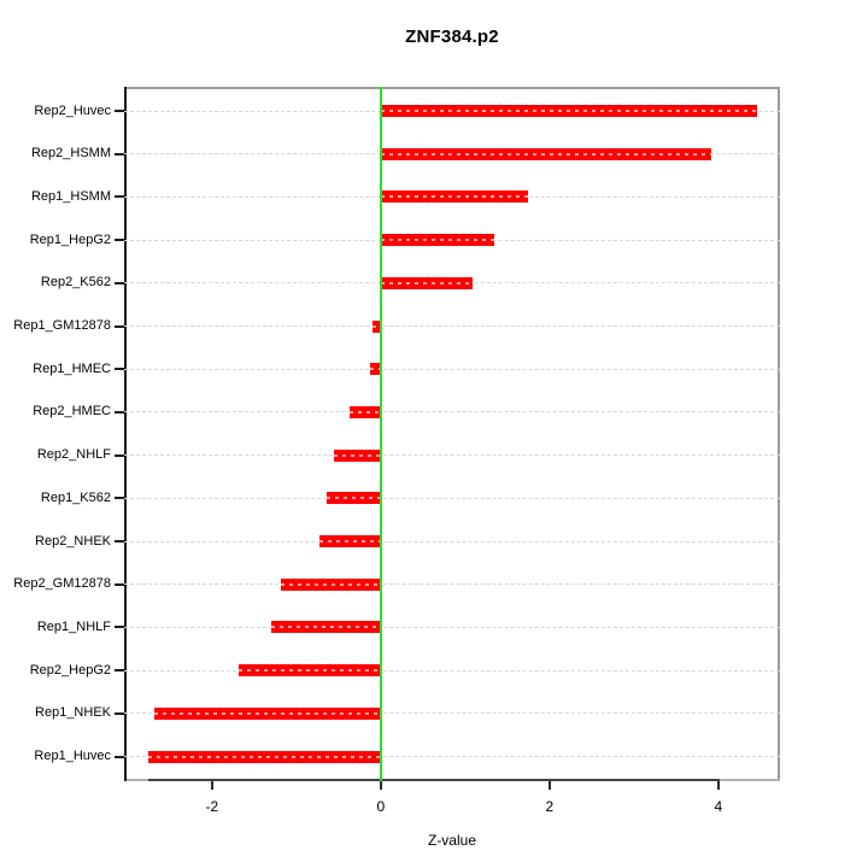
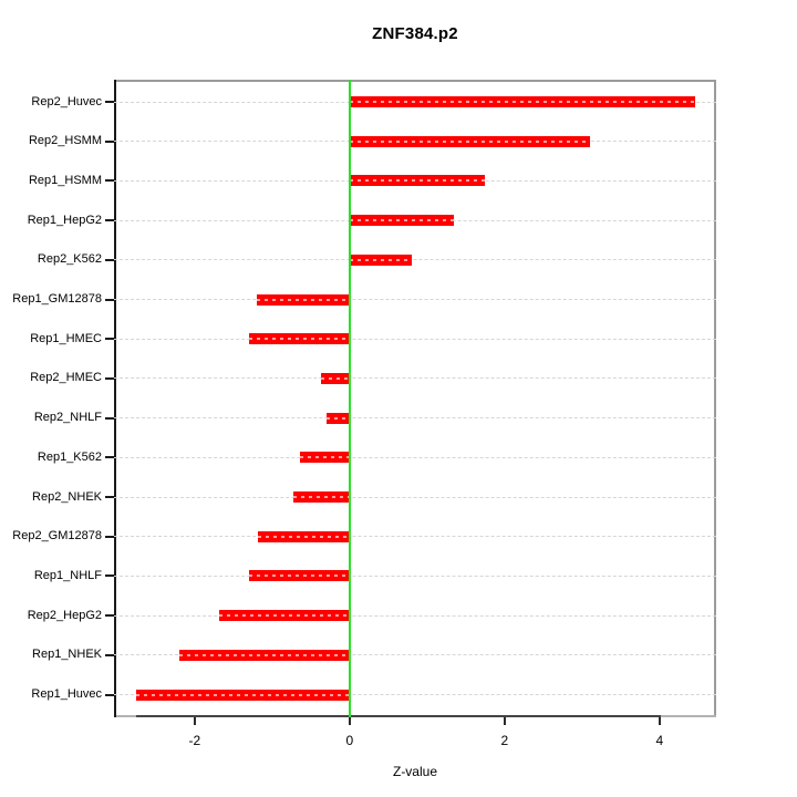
Rep2_HSMM: 3.9 -> 3.1
Rep2_K562: 1.1 -> 0.8
Rep1_GM12878: -0.1 -> -1.2
Rep1_HMEC: -0.1 -> -1.3
Rep2_NHLF: -0.6 -> -0.3
Rep1_NHEK: -2.7 -> -2.2
